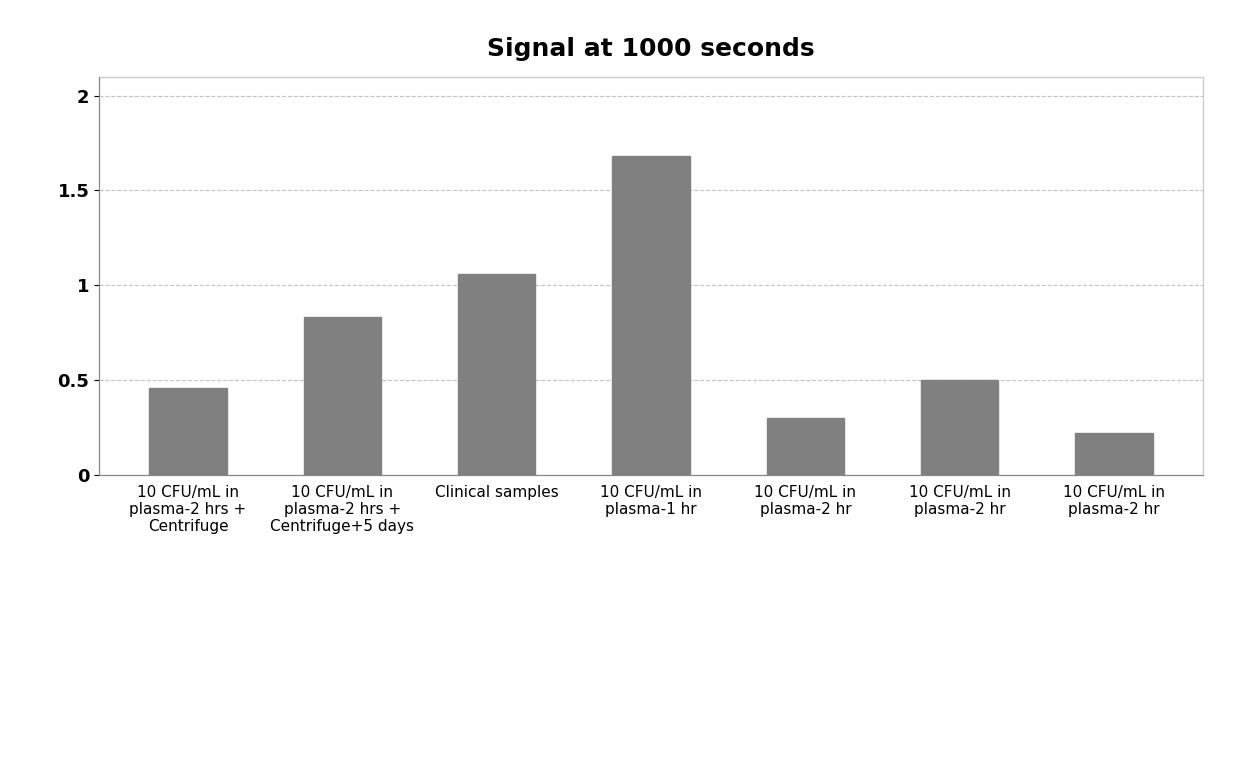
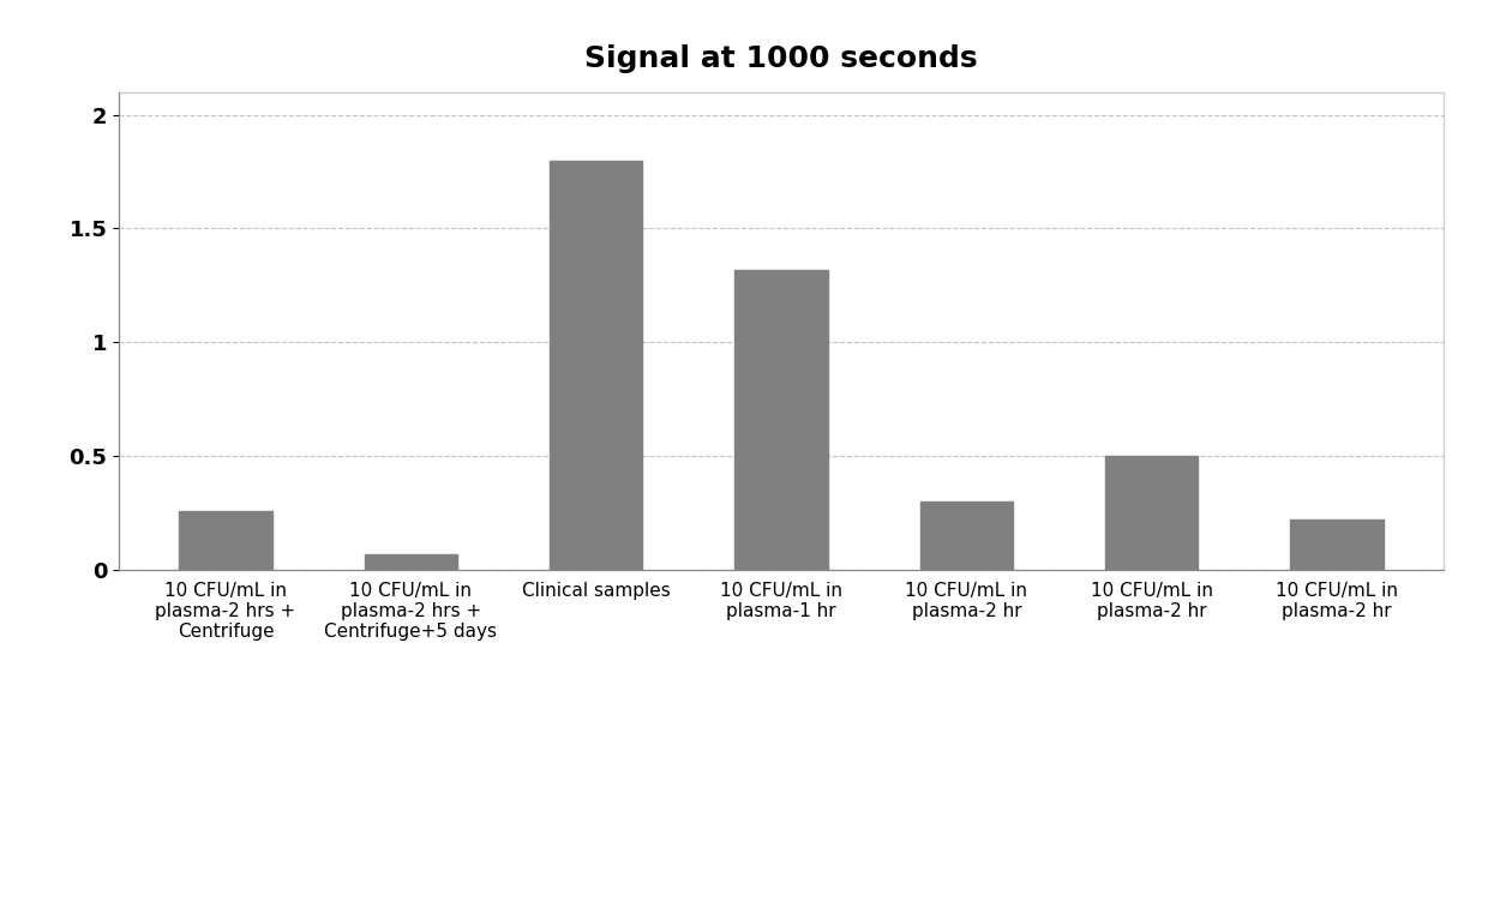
10 CFU/mL in plasma-2 hrs + Centrifuge: 0.46 -> 0.26
10 CFU/mL in plasma-2 hrs + Centrifuge+5 days: 0.83 -> 0.07
Clinical samples: 1.06 -> 1.80
10 CFU/mL in plasma-1 hr: 1.68 -> 1.32
